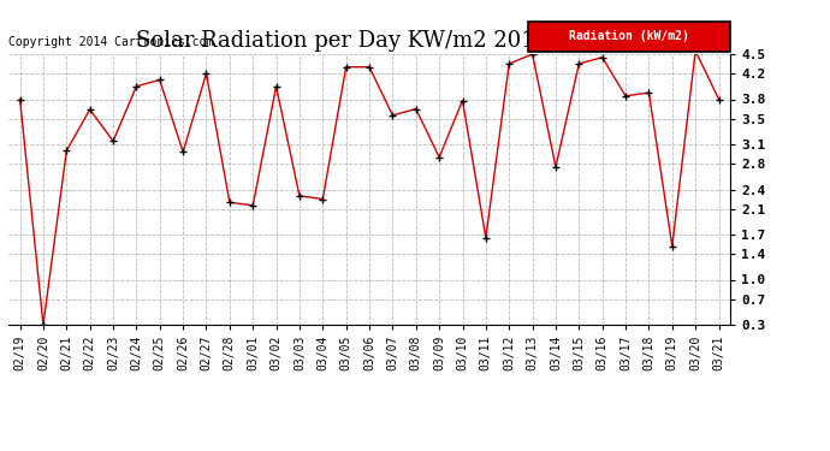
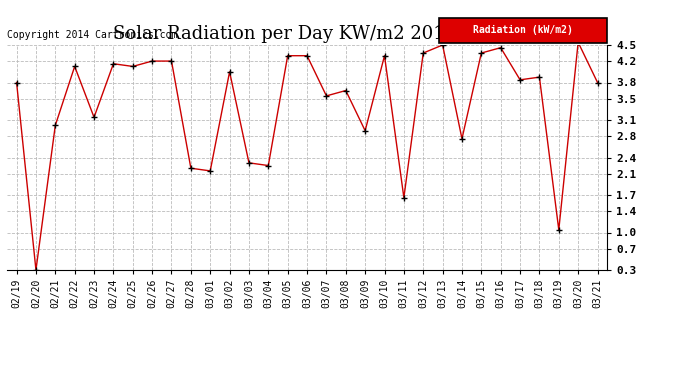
02/22: 3.64 -> 4.10
02/24: 4.00 -> 4.15
02/26: 2.98 -> 4.20
03/10: 3.78 -> 4.30
03/19: 1.52 -> 1.05
